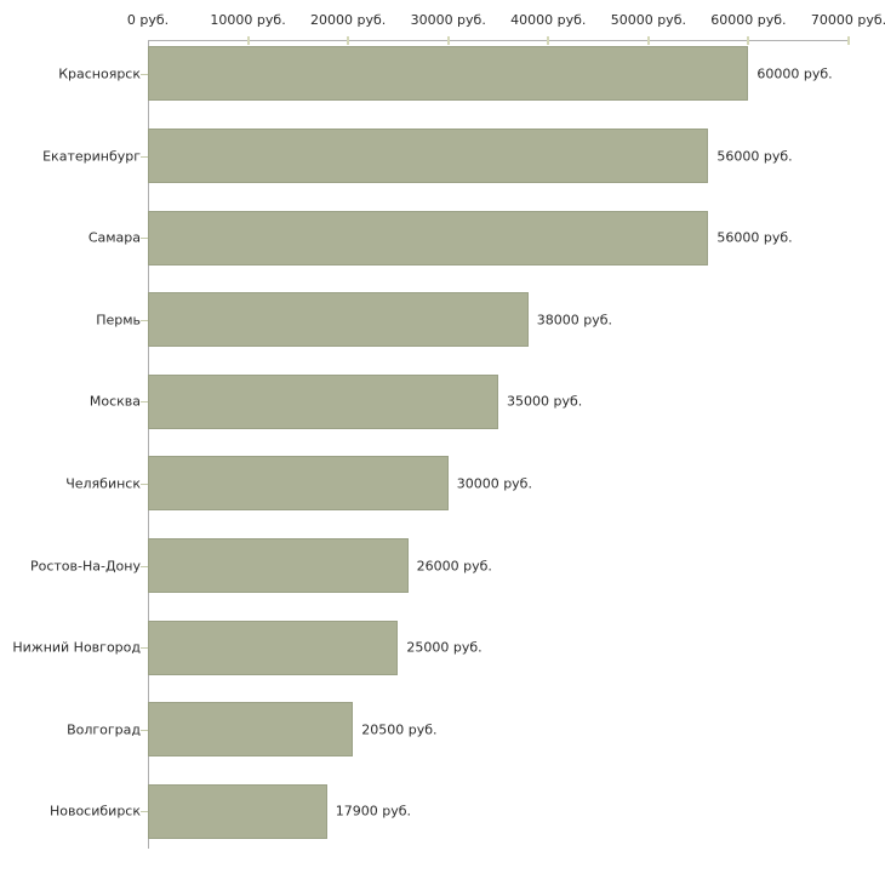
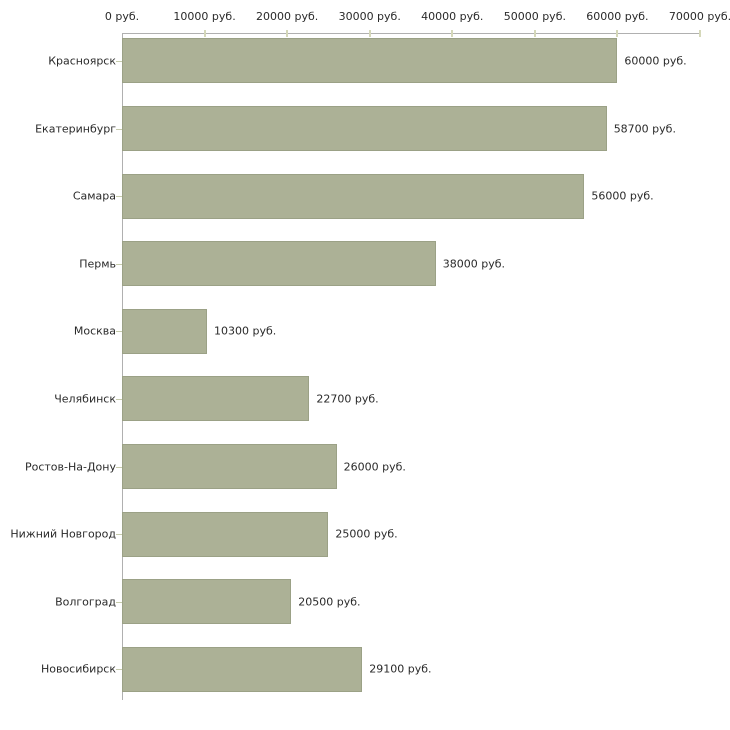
Екатеринбург: 56000 -> 58700
Москва: 35000 -> 10300
Челябинск: 30000 -> 22700
Новосибирск: 17900 -> 29100
